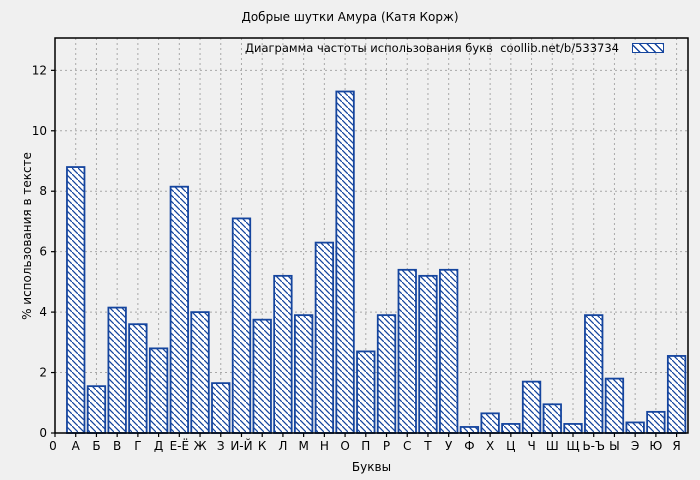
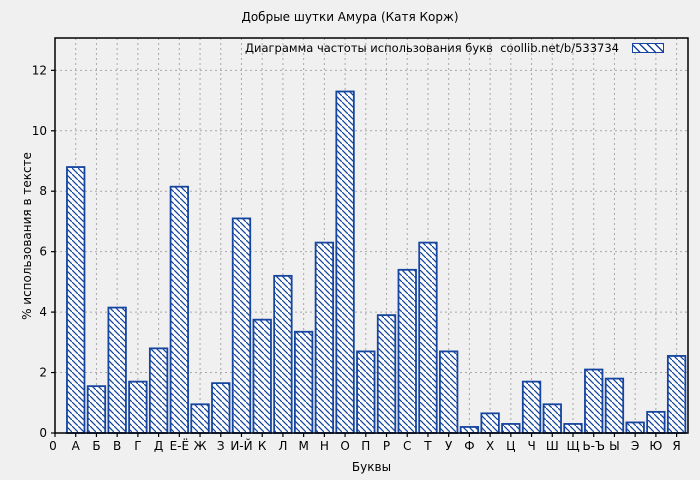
Г: 3.6 -> 1.7
Ж: 4.0 -> 0.9
М: 3.9 -> 3.4
Т: 5.2 -> 6.3
У: 5.4 -> 2.7
Ь-Ъ: 3.9 -> 2.1
